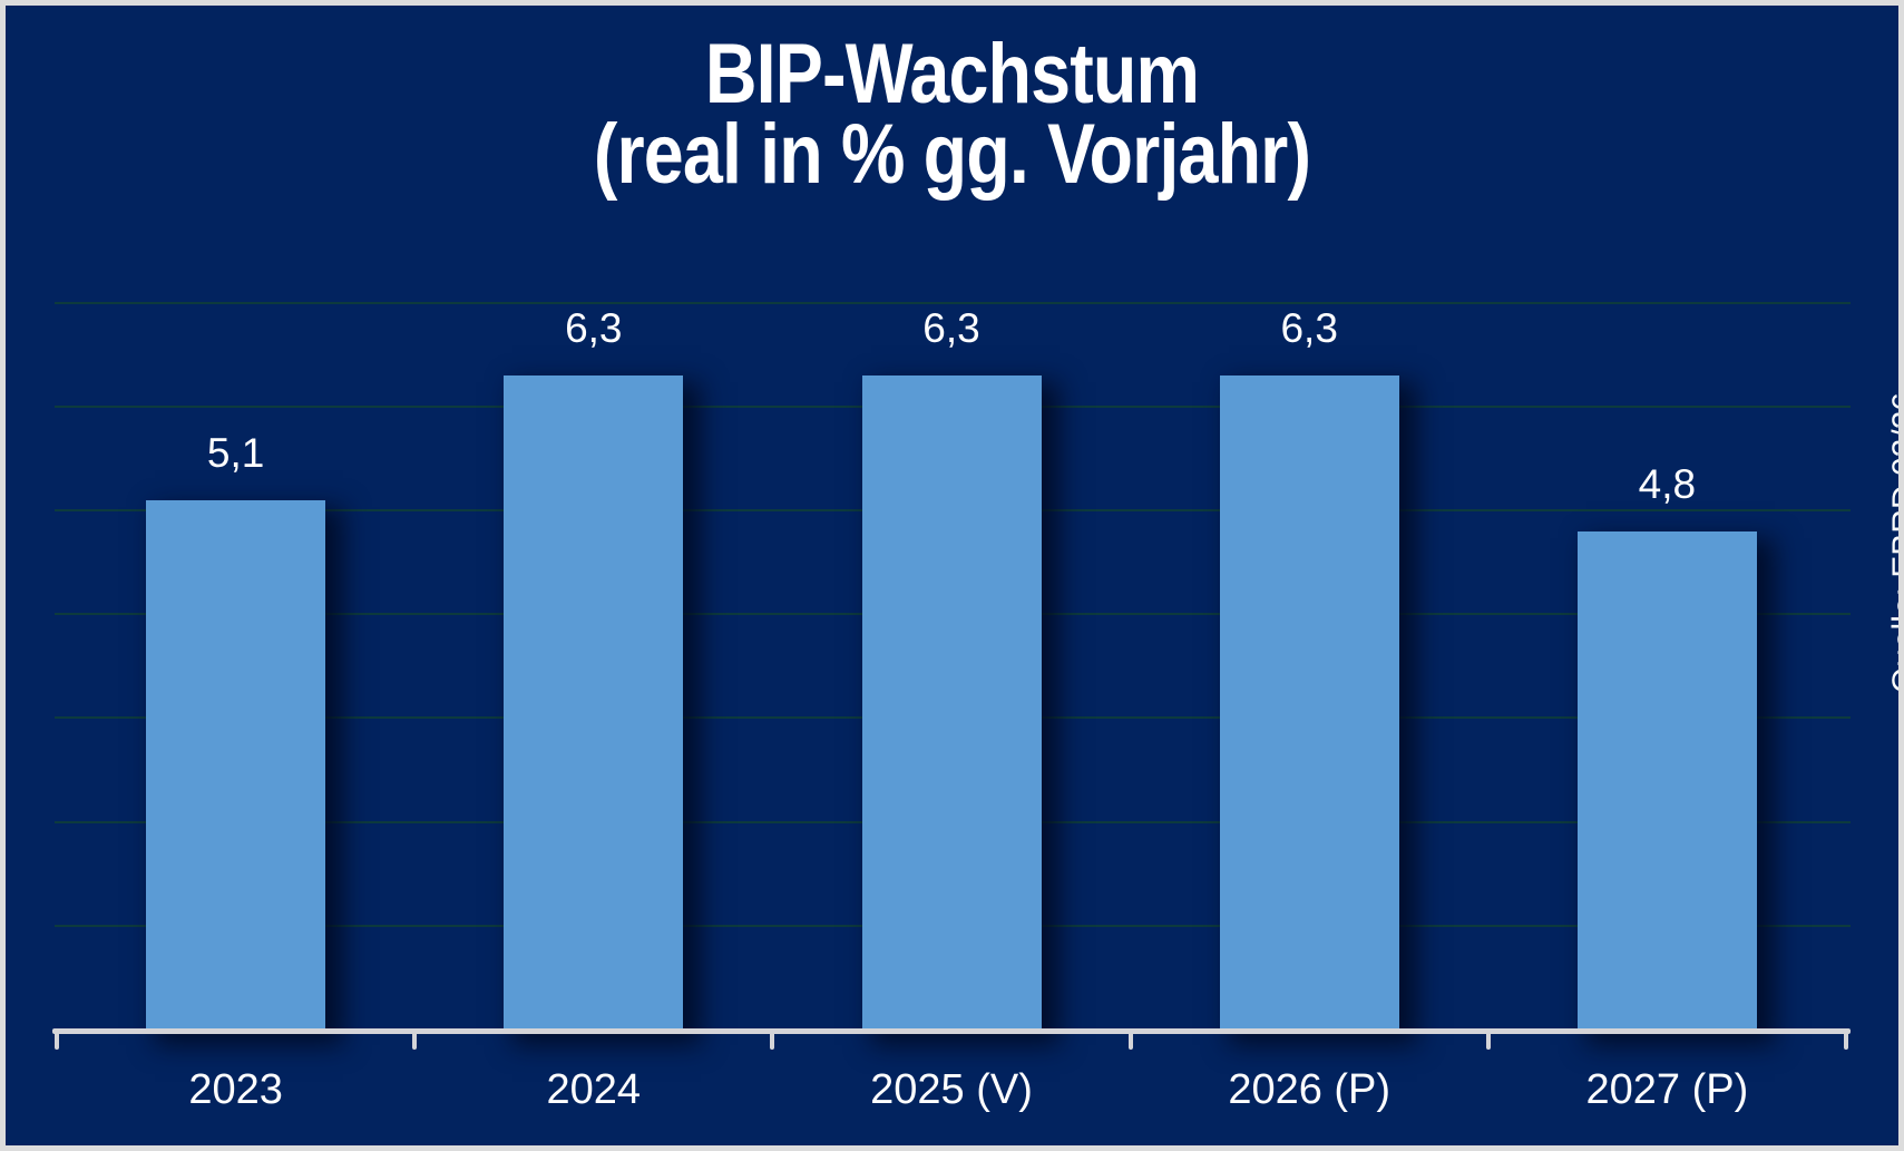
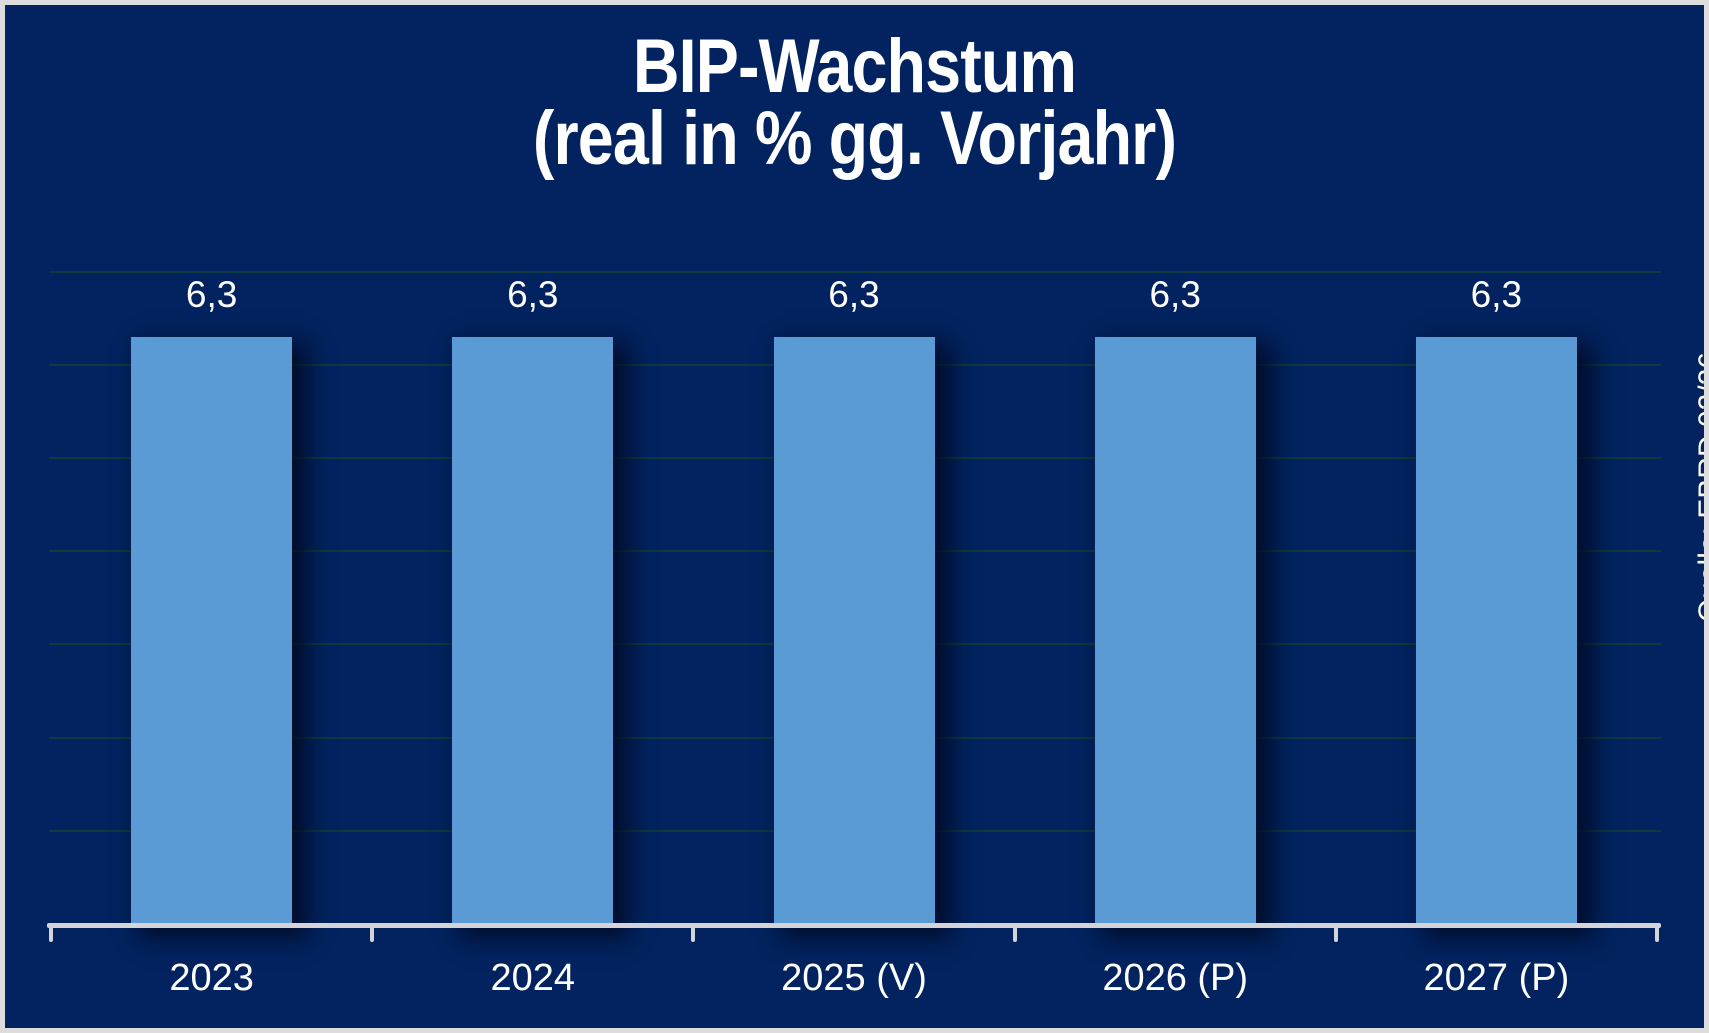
2023: 5,1 -> 6,3
2027 (P): 4,8 -> 6,3
